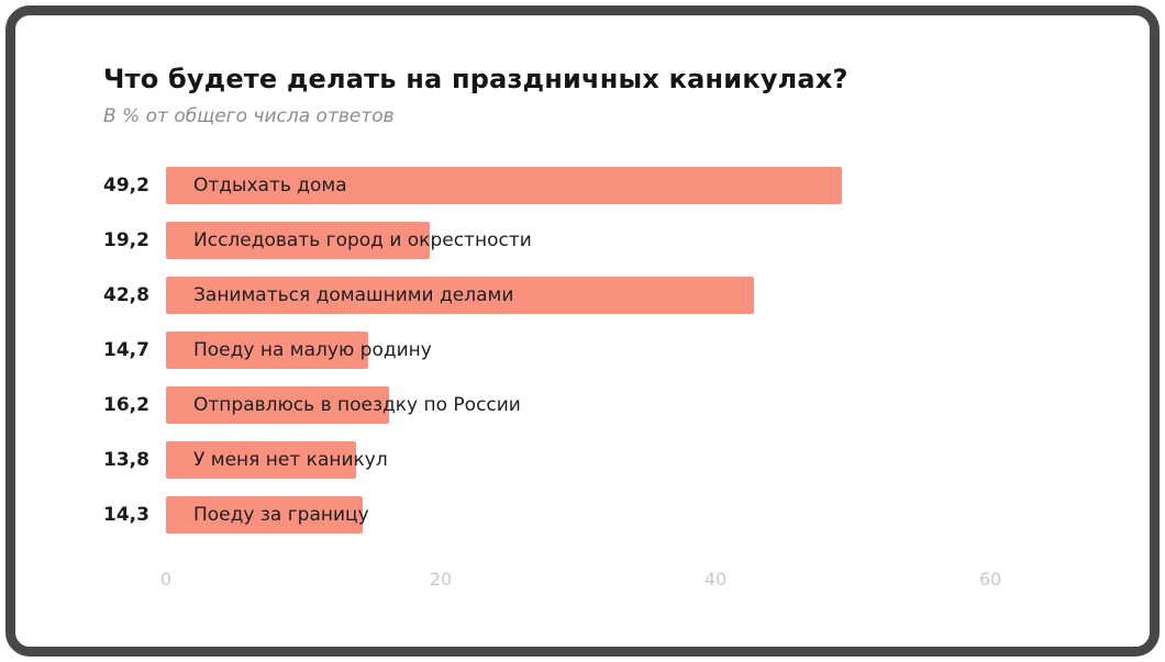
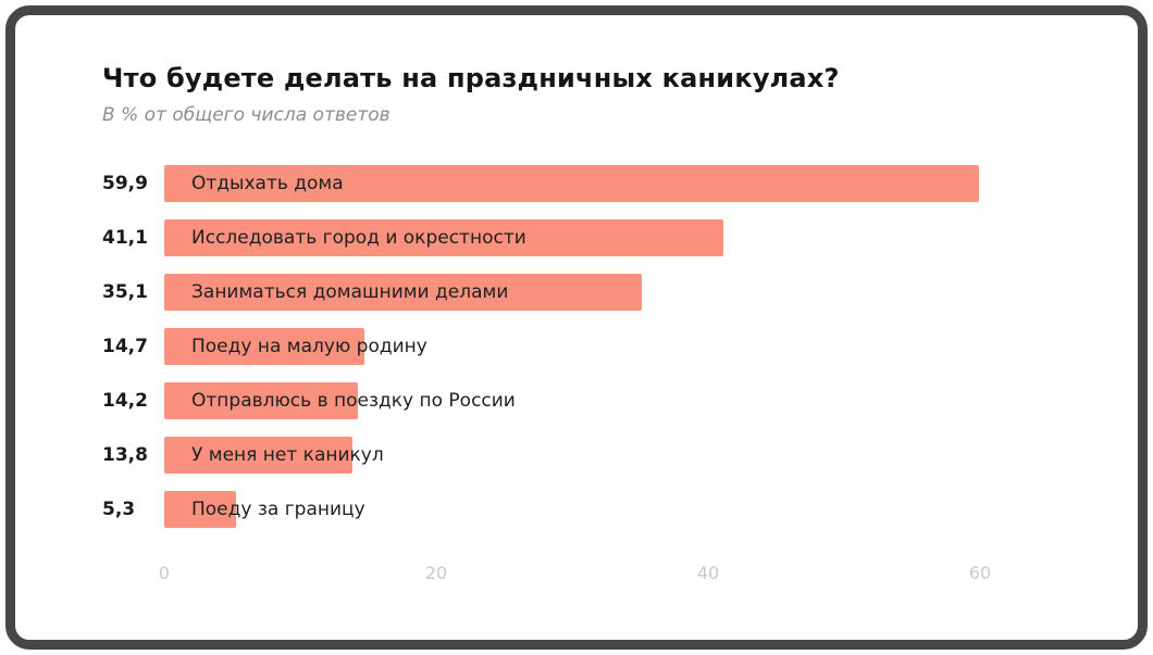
Отдыхать дома: 49,2 -> 59,9
Исследовать город и окрестности: 19,2 -> 41,1
Заниматься домашними делами: 42,8 -> 35,1
Отправлюсь в поездку по России: 16,2 -> 14,2
Поеду за границу: 14,3 -> 5,3
